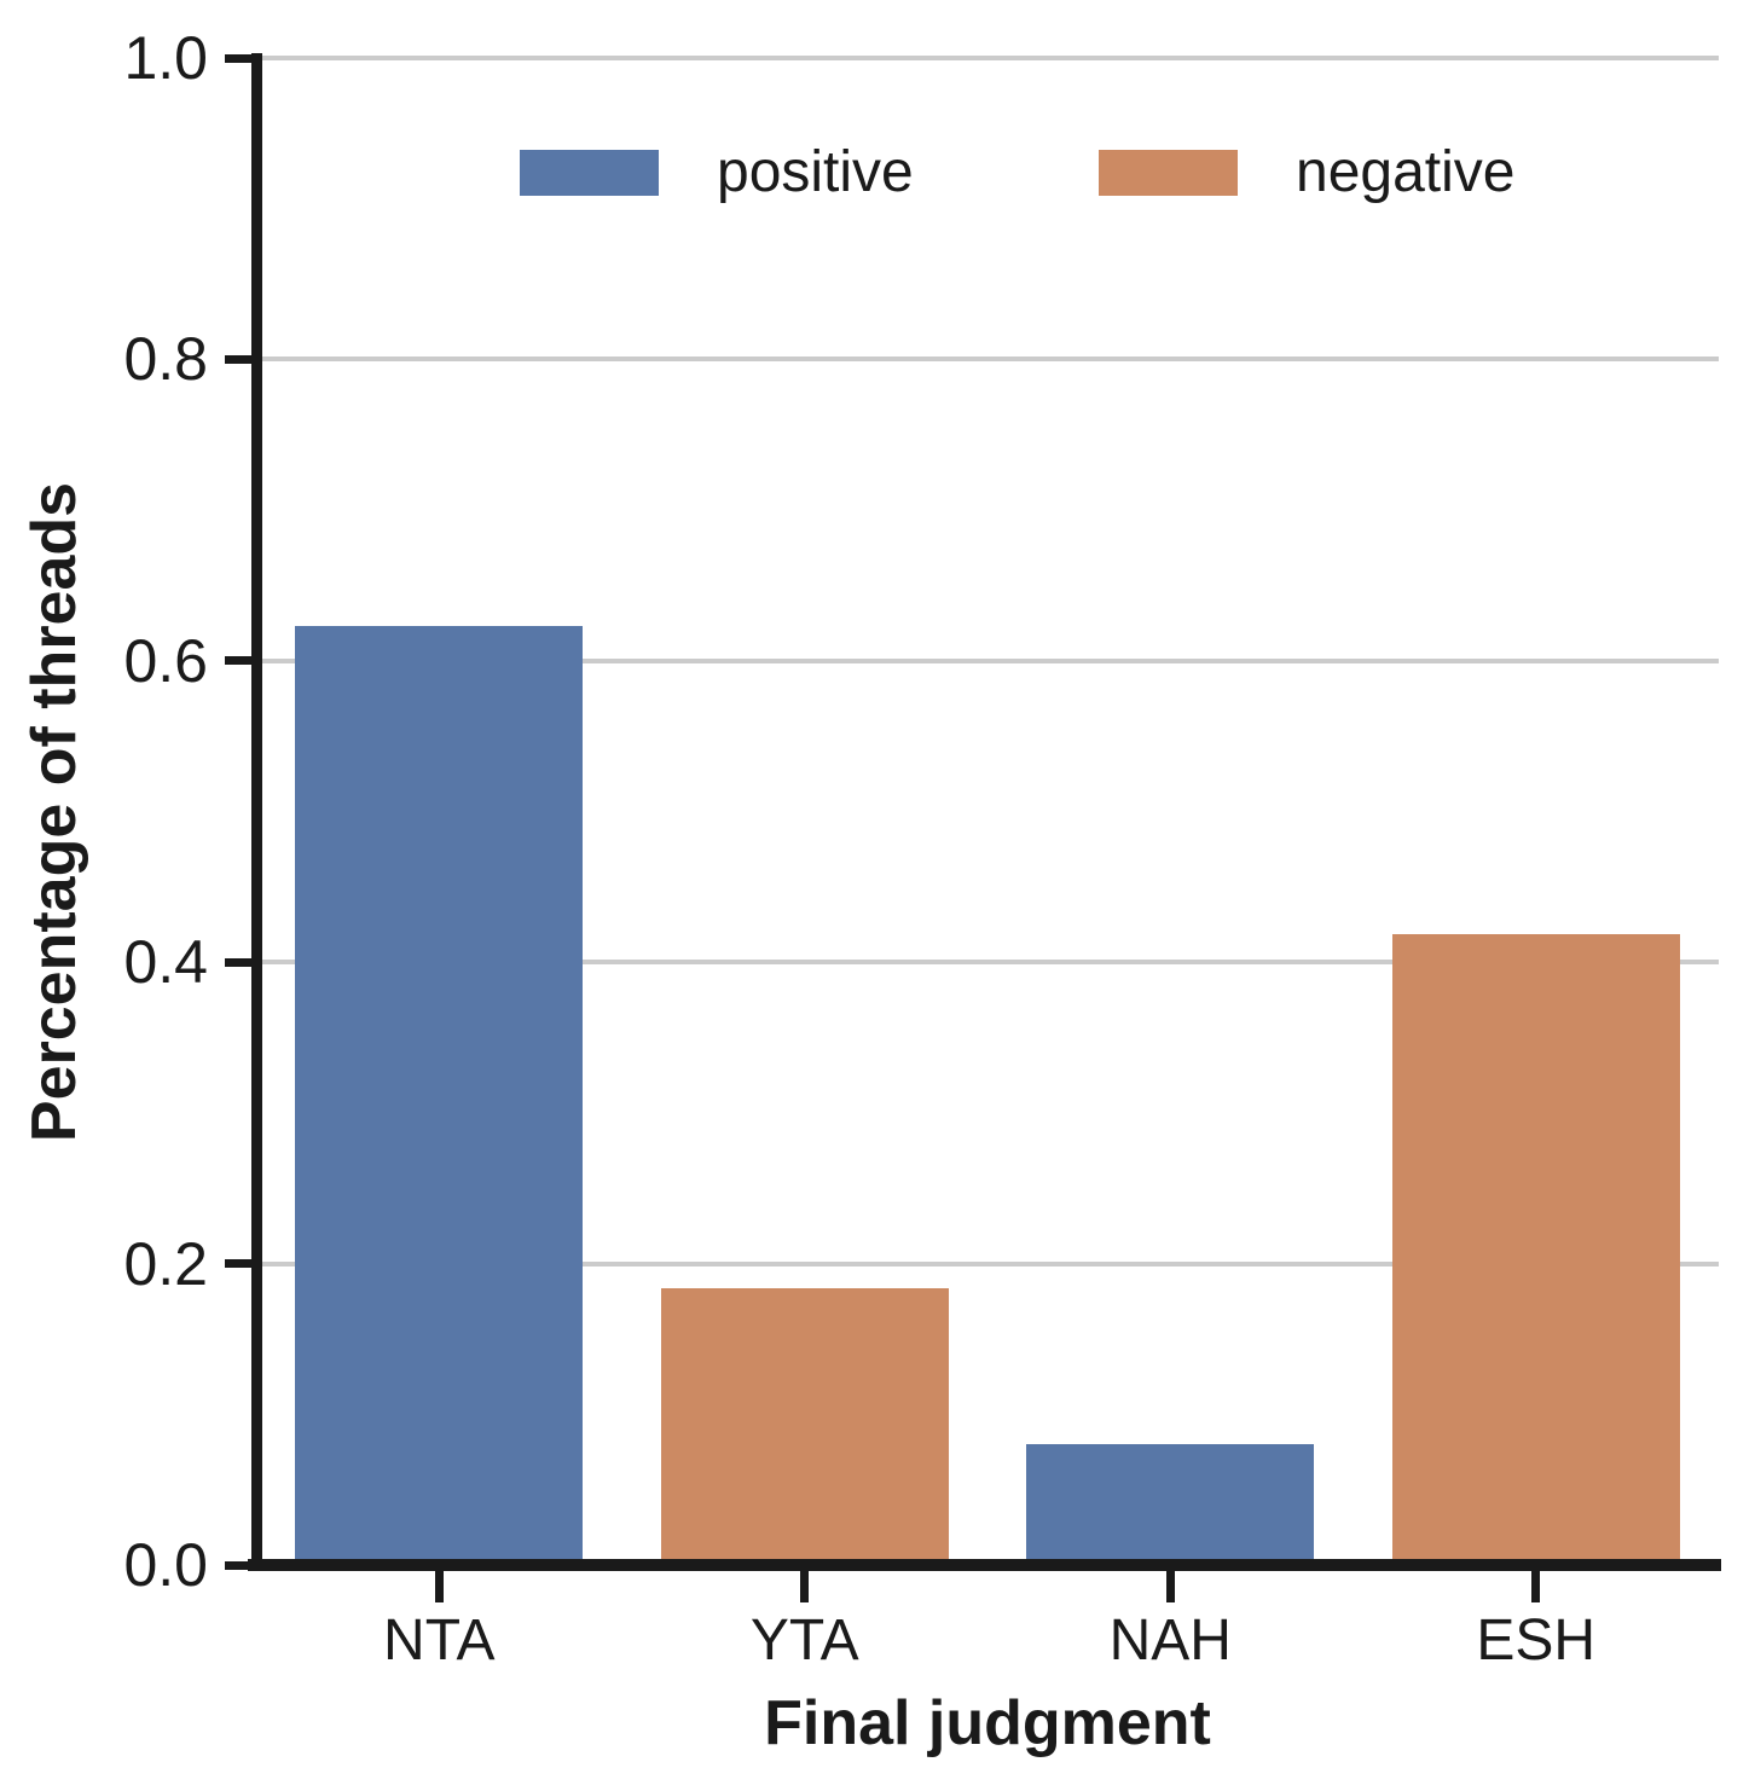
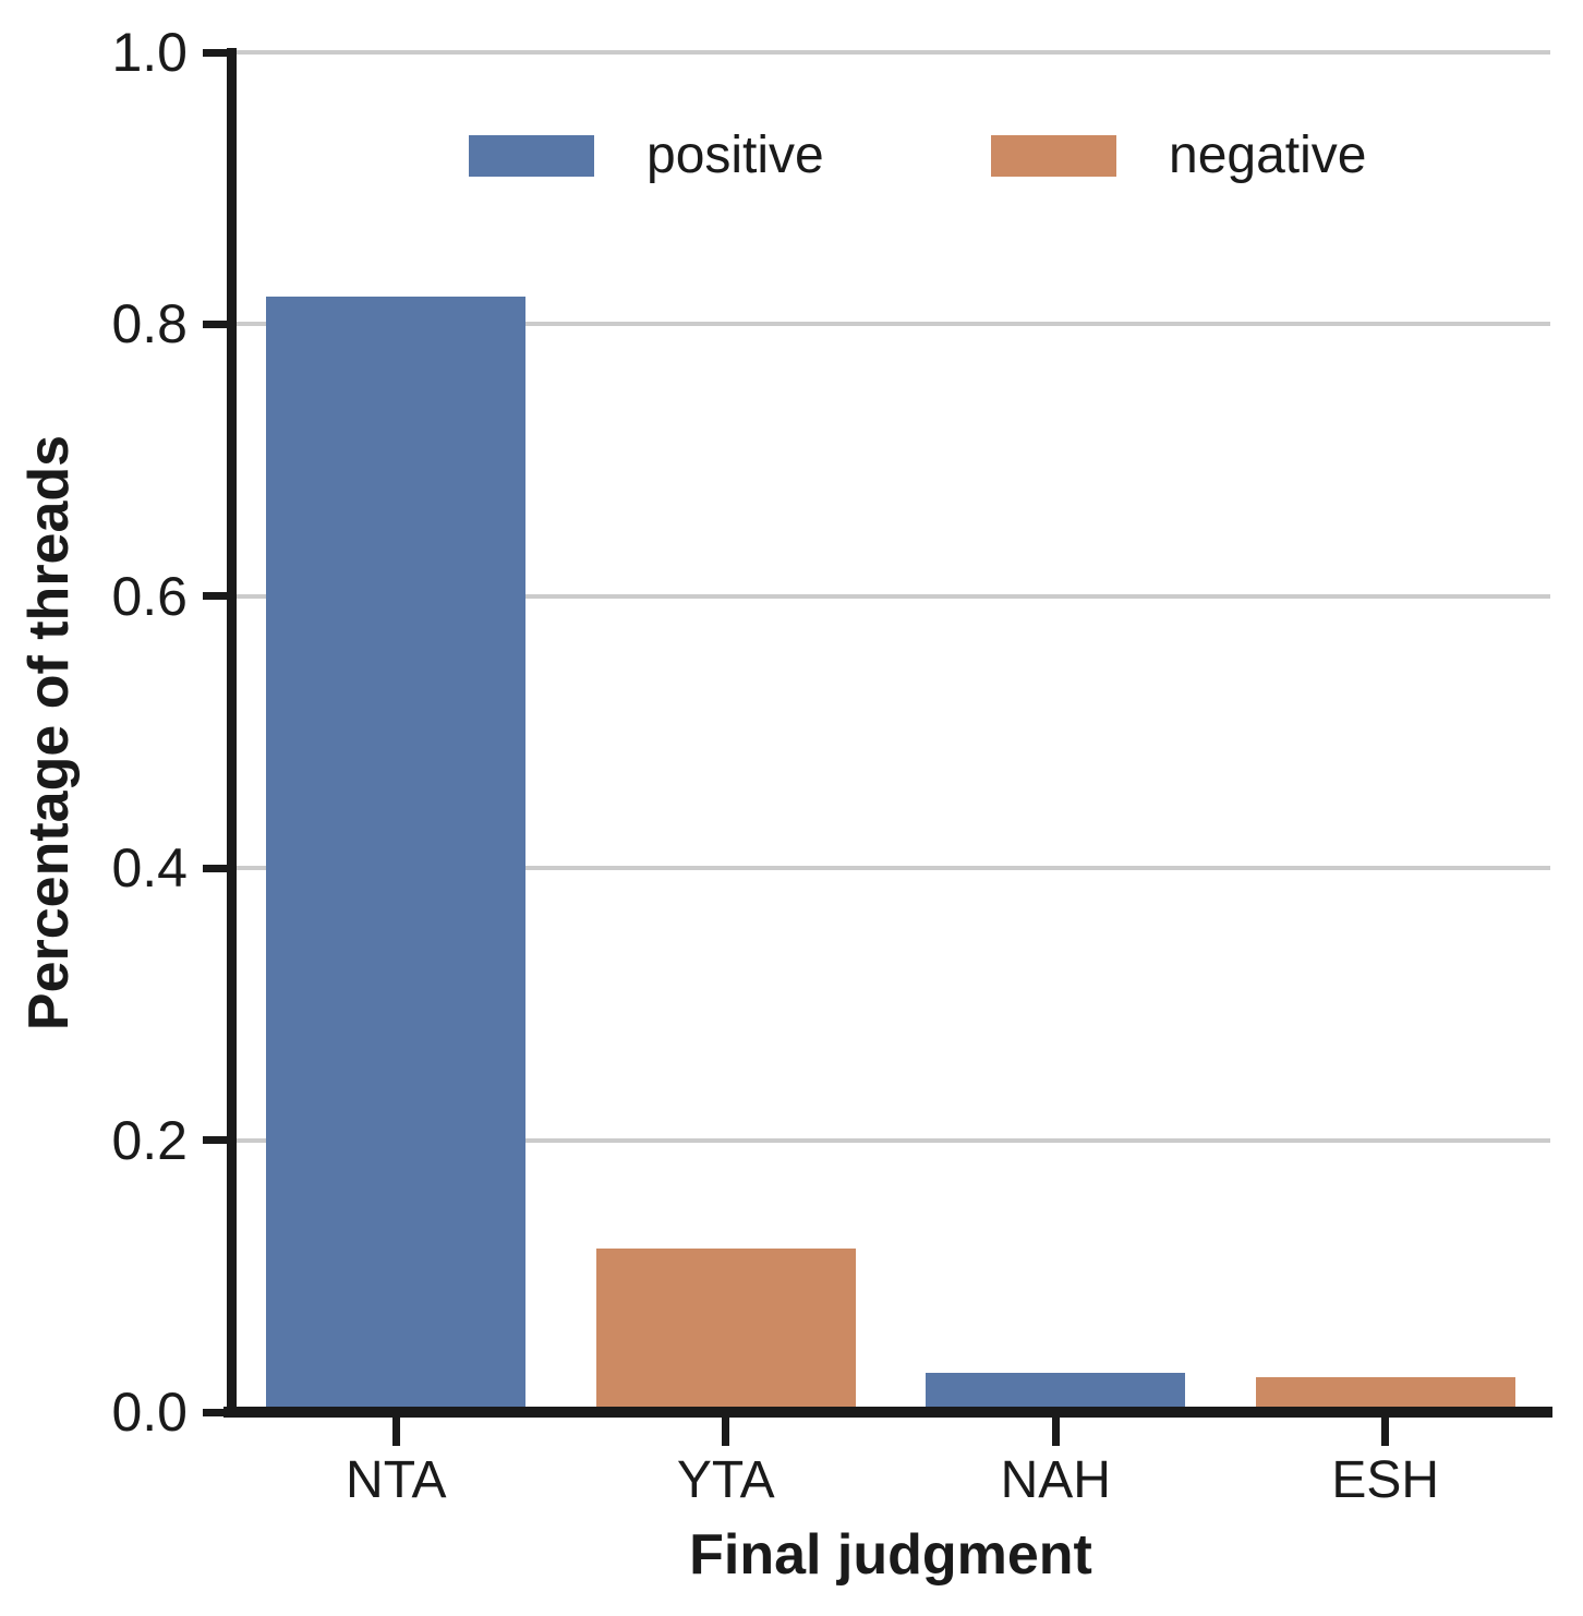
positive/NTA: 0.623 -> 0.820
negative/YTA: 0.184 -> 0.120
positive/NAH: 0.080 -> 0.029
negative/ESH: 0.419 -> 0.026
